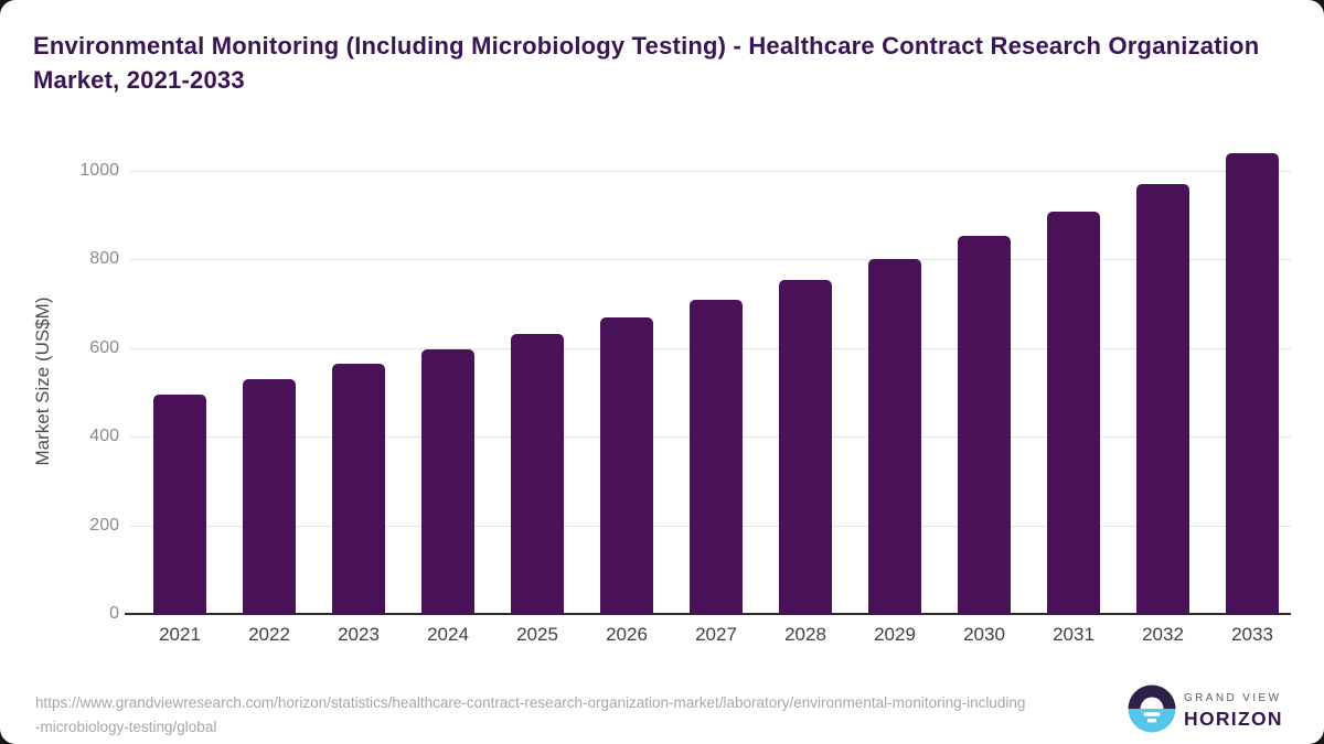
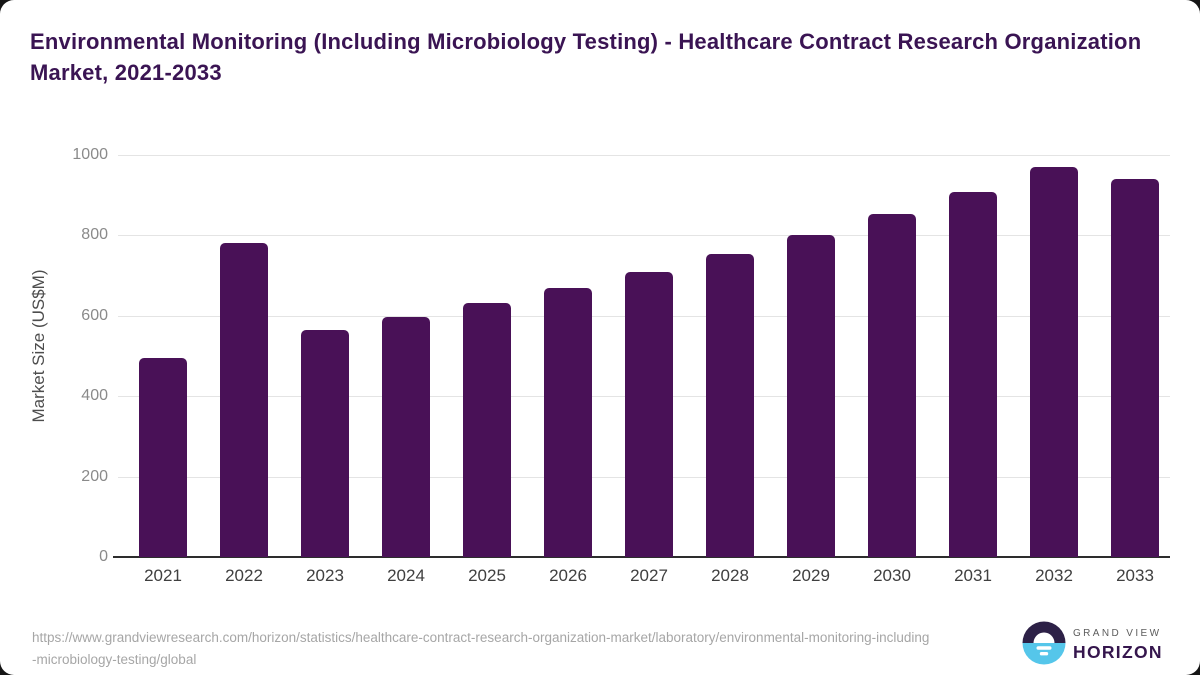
2022: 530 -> 780
2033: 1040 -> 940
